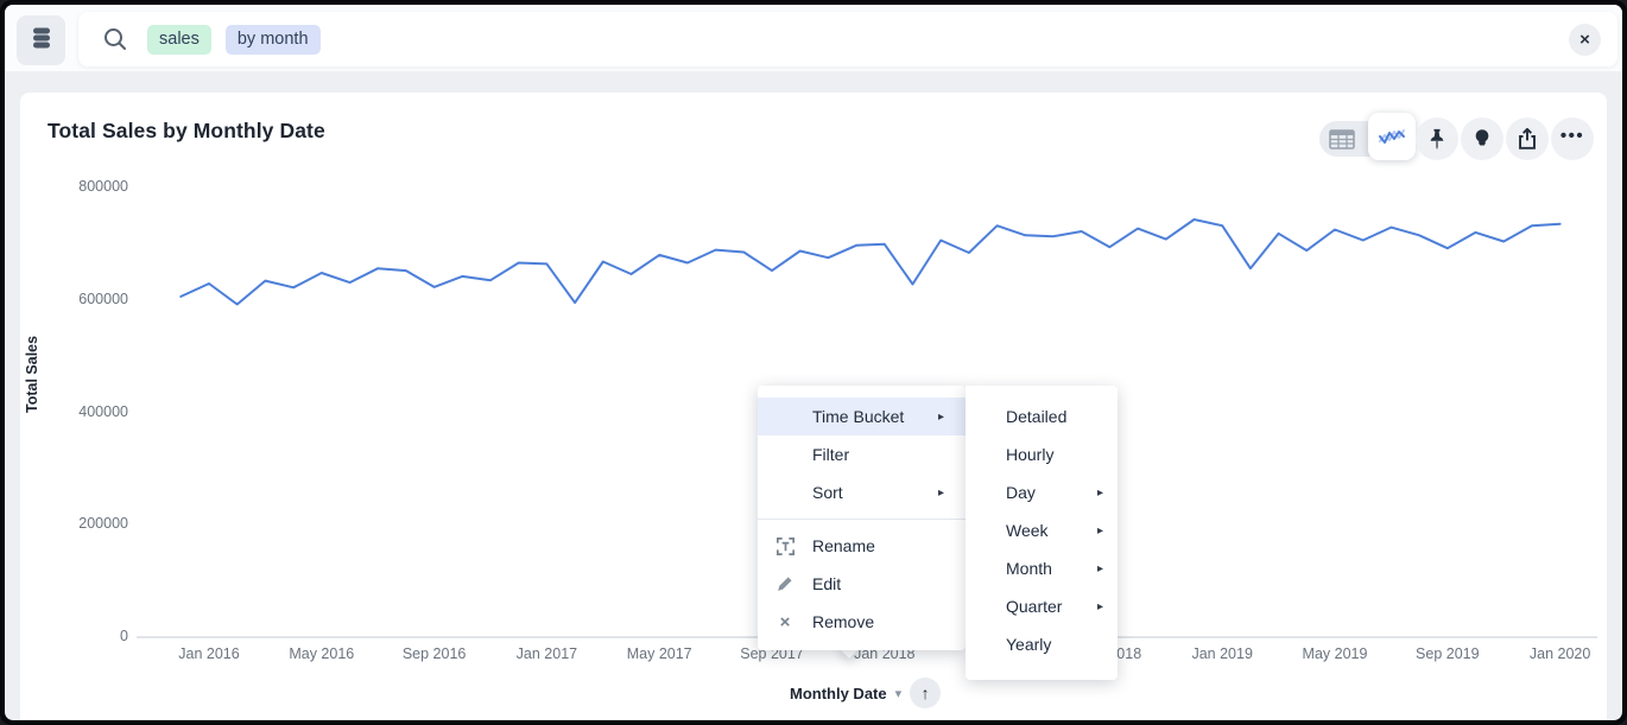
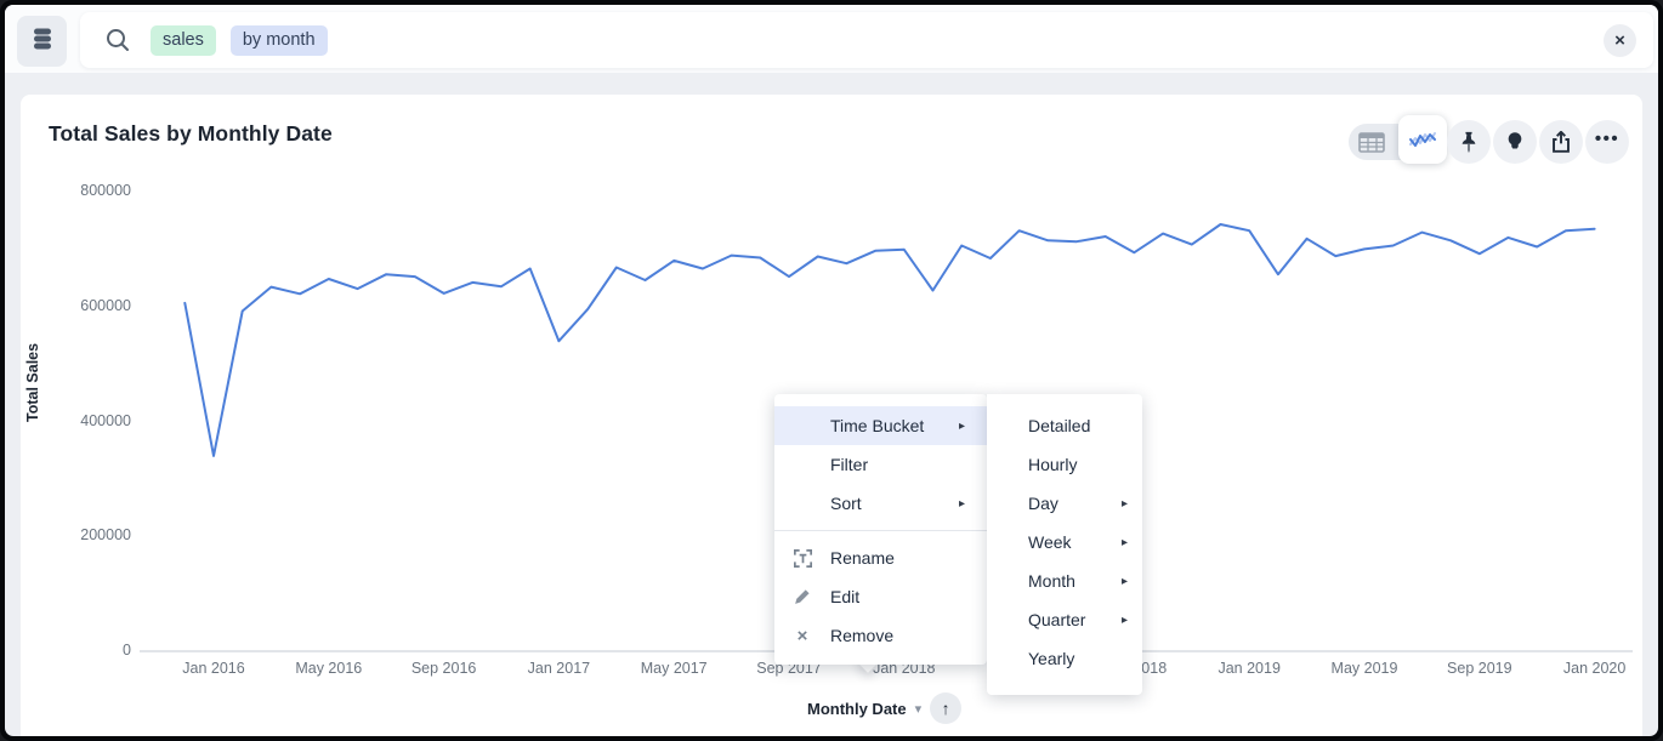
Jan 2016: 630000 -> 340000
Jan 2017: 660000 -> 540000
May 2019: 720000 -> 700000
